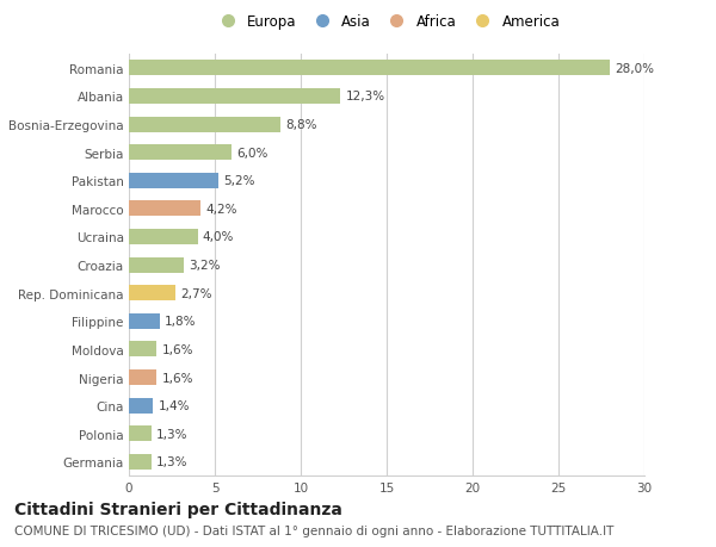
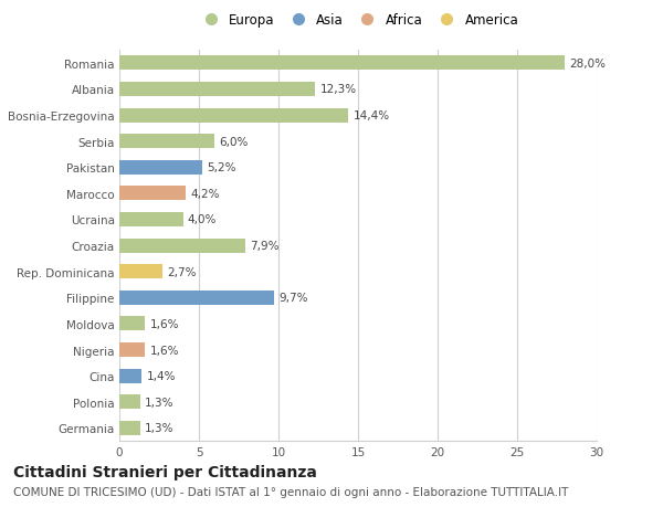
Bosnia-Erzegovina: 8,8% -> 14,4%
Croazia: 3,2% -> 7,9%
Filippine: 1,8% -> 9,7%
